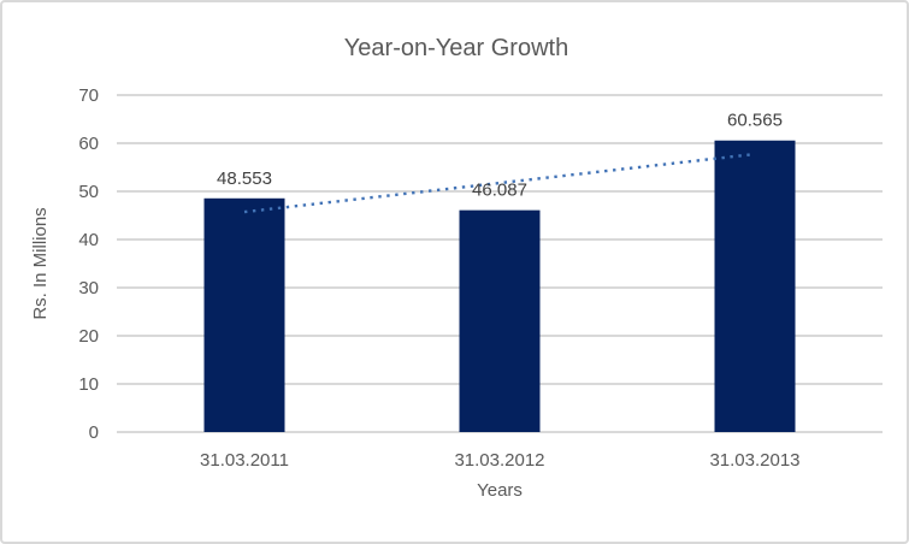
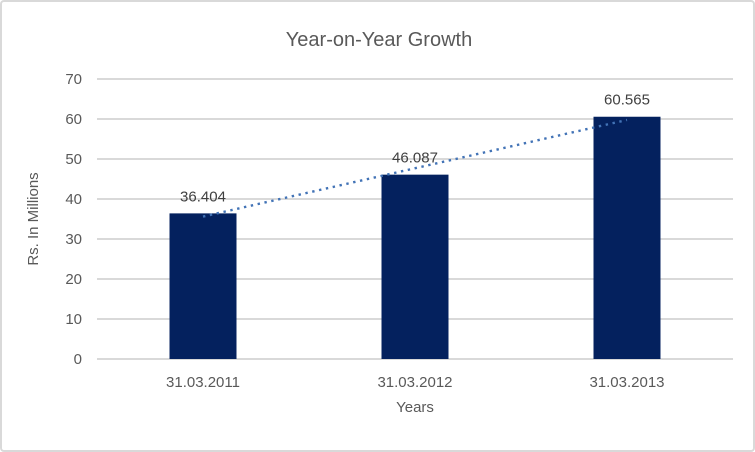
31.03.2011: 48.553 -> 36.404
